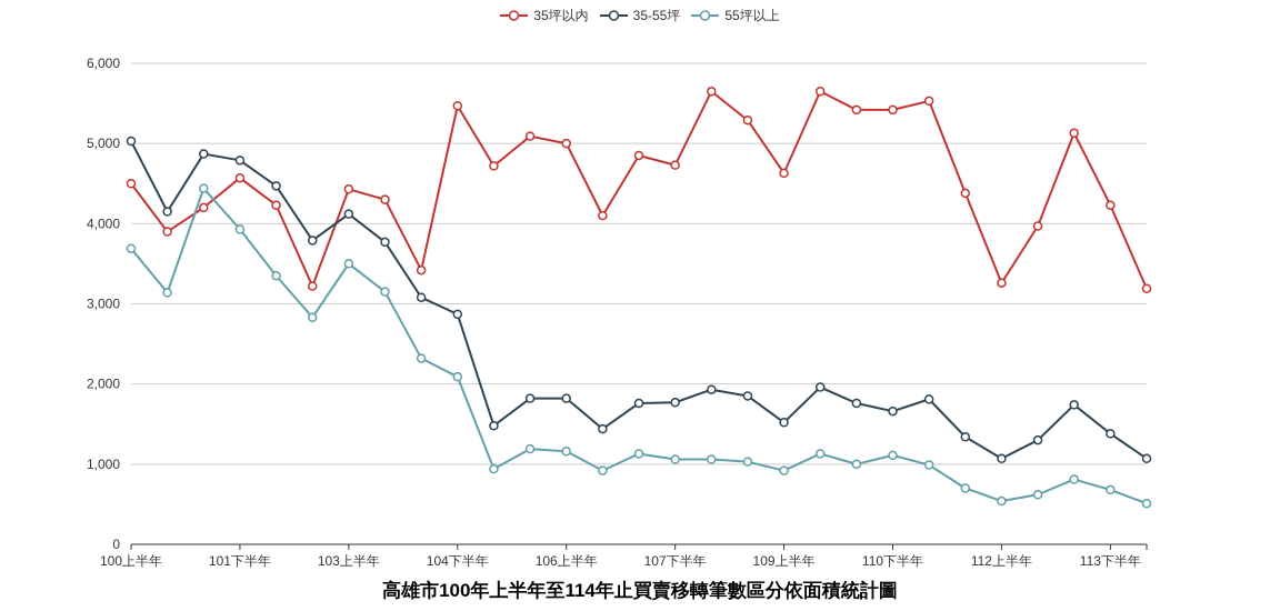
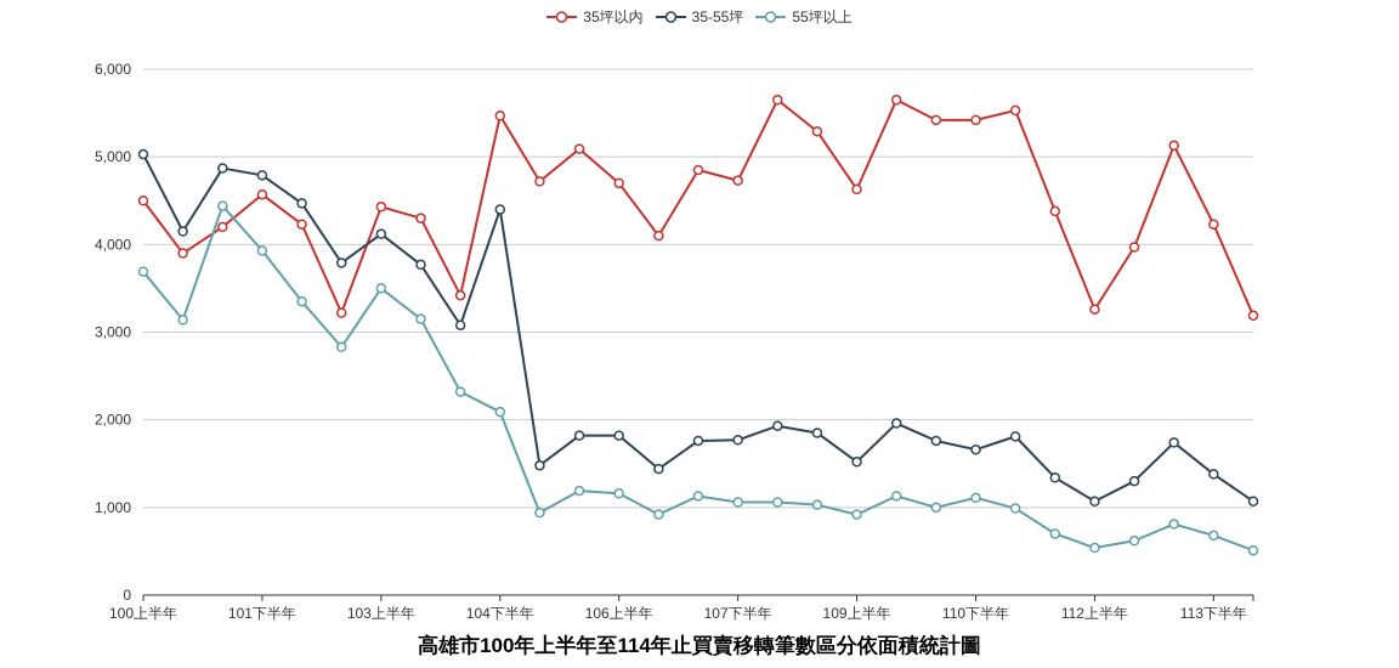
35-55坪/104下半年: 2900 -> 4400
35坪以内/106上半年: 5000 -> 4700
